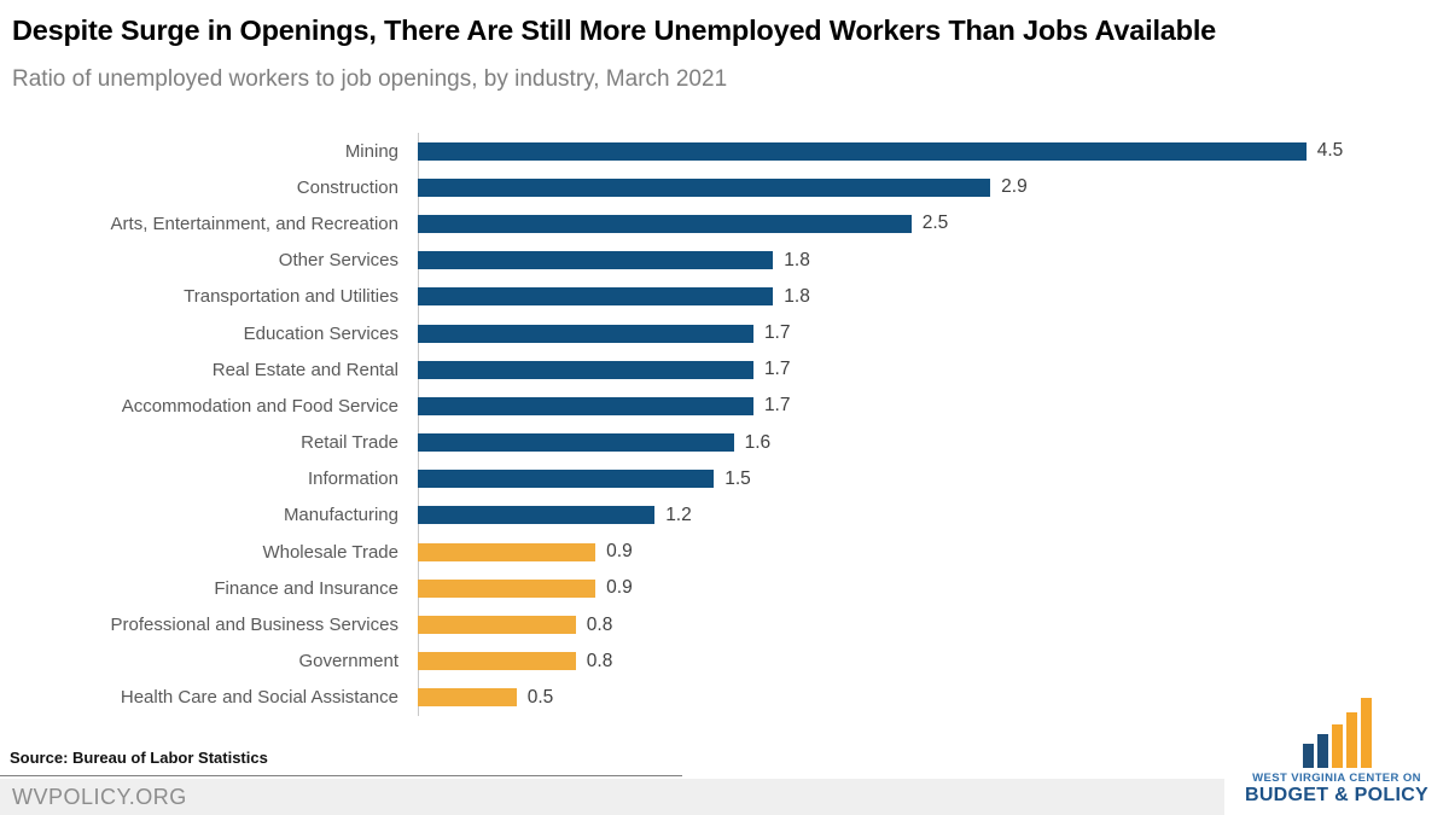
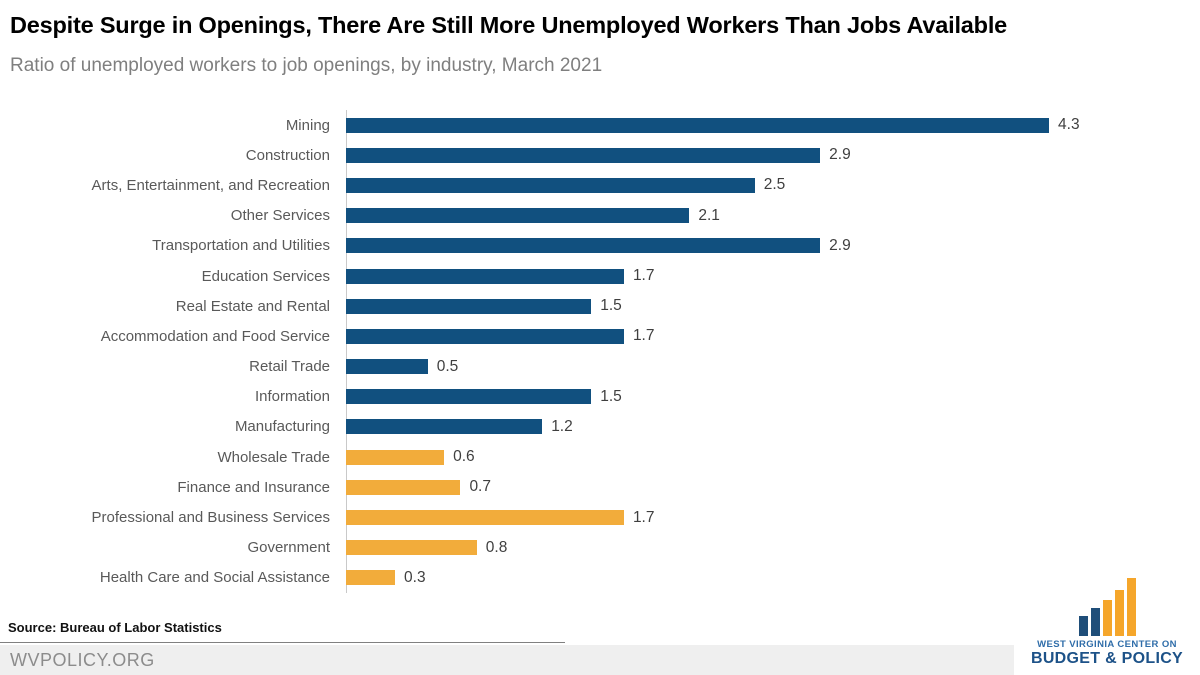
Mining: 4.5 -> 4.3
Other Services: 1.8 -> 2.1
Transportation and Utilities: 1.8 -> 2.9
Real Estate and Rental: 1.7 -> 1.5
Retail Trade: 1.6 -> 0.5
Wholesale Trade: 0.9 -> 0.6
Finance and Insurance: 0.9 -> 0.7
Professional and Business Services: 0.8 -> 1.7
Health Care and Social Assistance: 0.5 -> 0.3
